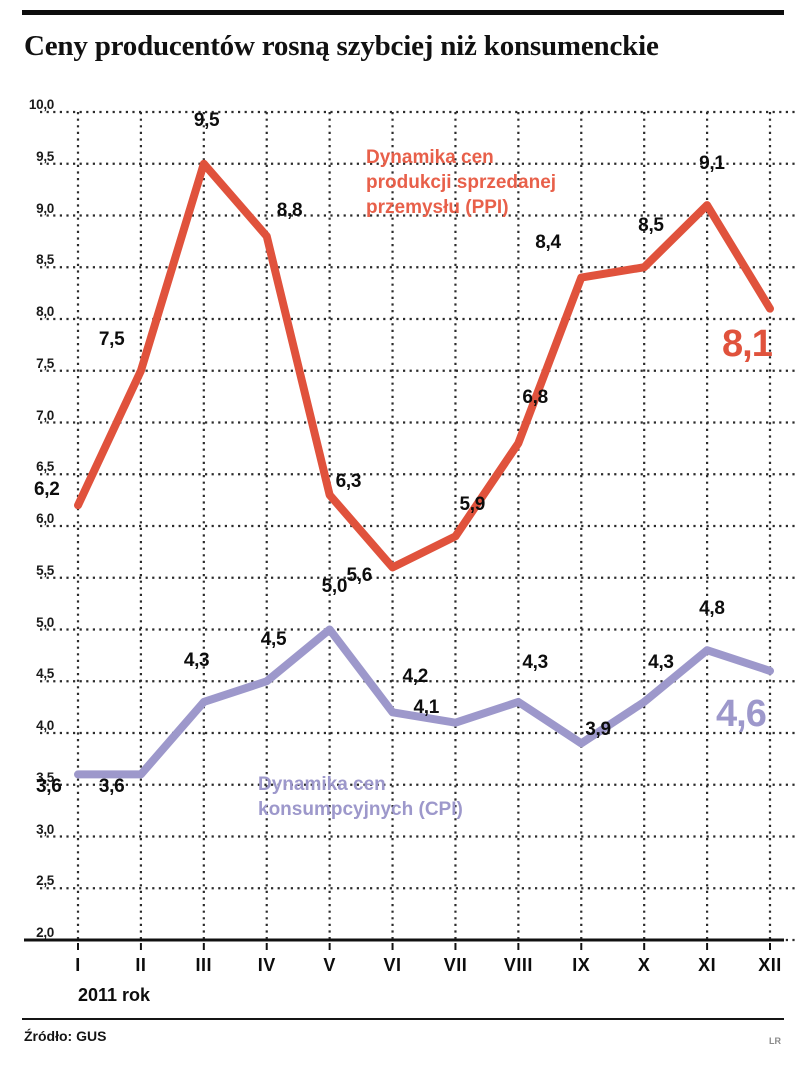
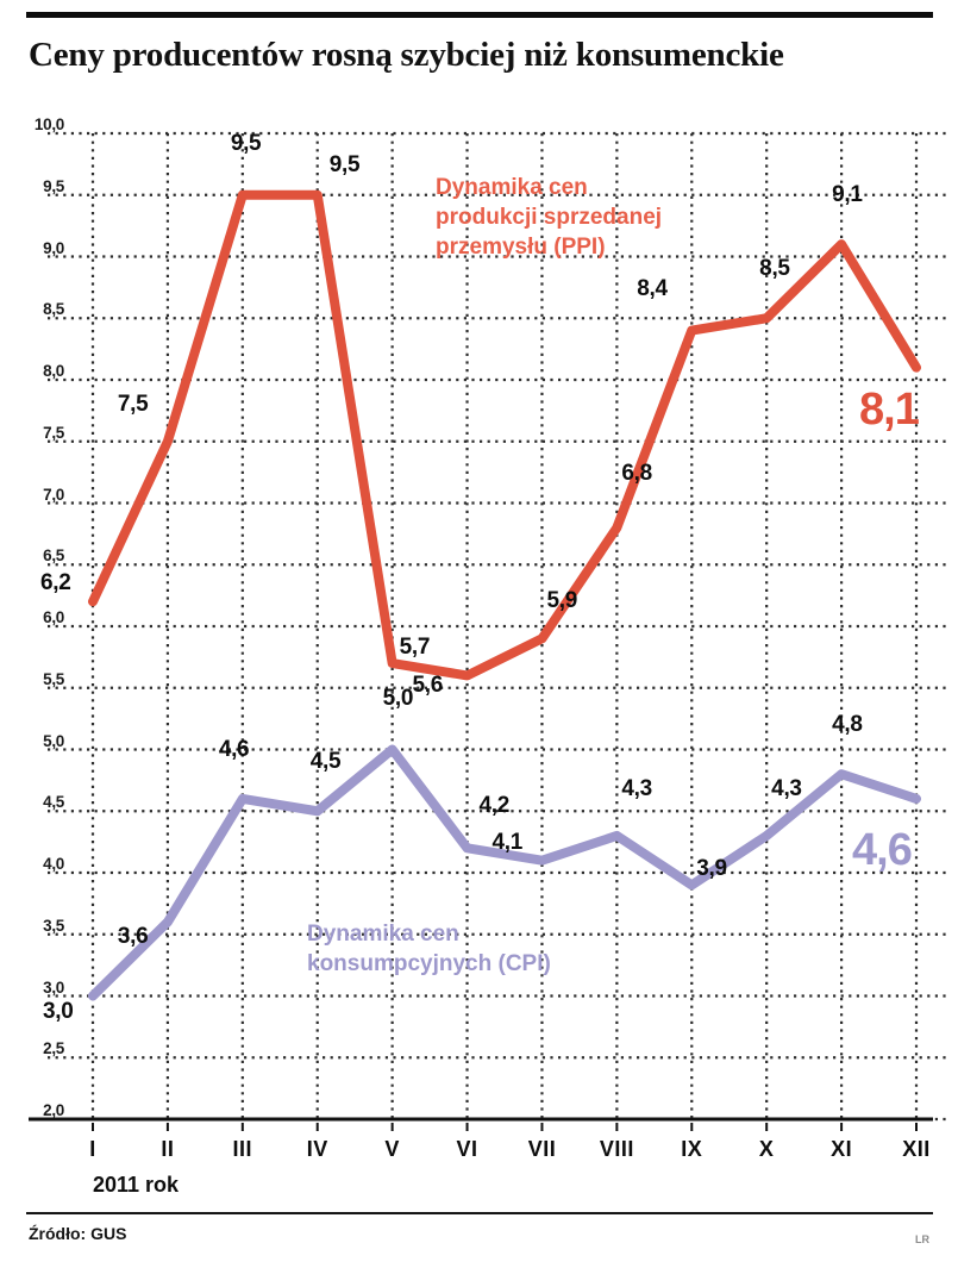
Dynamika cen konsumpcyjnych (CPI)/I: 3,6 -> 3,0
Dynamika cen konsumpcyjnych (CPI)/III: 4,3 -> 4,6
Dynamika cen produkcji sprzedanej przemysłu (PPI)/IV: 8,8 -> 9,5
Dynamika cen produkcji sprzedanej przemysłu (PPI)/V: 6,3 -> 5,7
